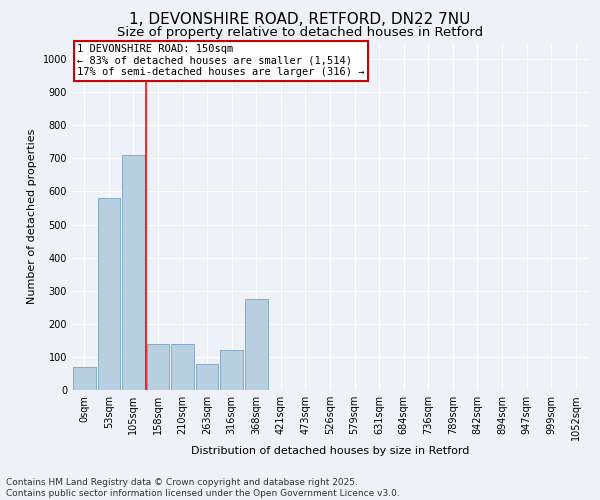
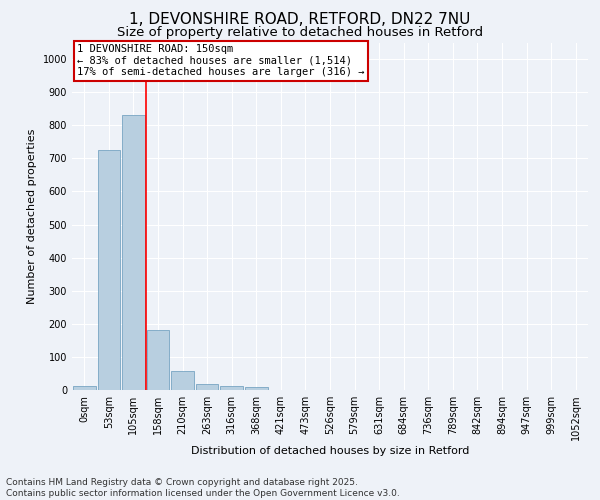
0sqm: 70 -> 12
53sqm: 580 -> 725
105sqm: 710 -> 830
158sqm: 140 -> 182
210sqm: 140 -> 57
263sqm: 80 -> 18
316sqm: 120 -> 12
368sqm: 275 -> 10
